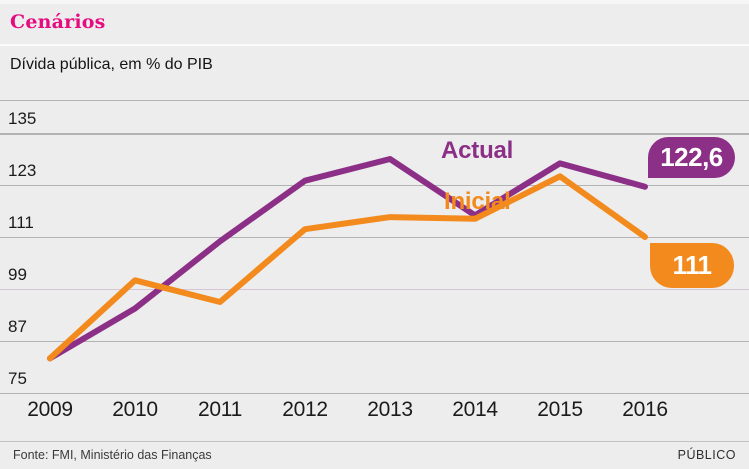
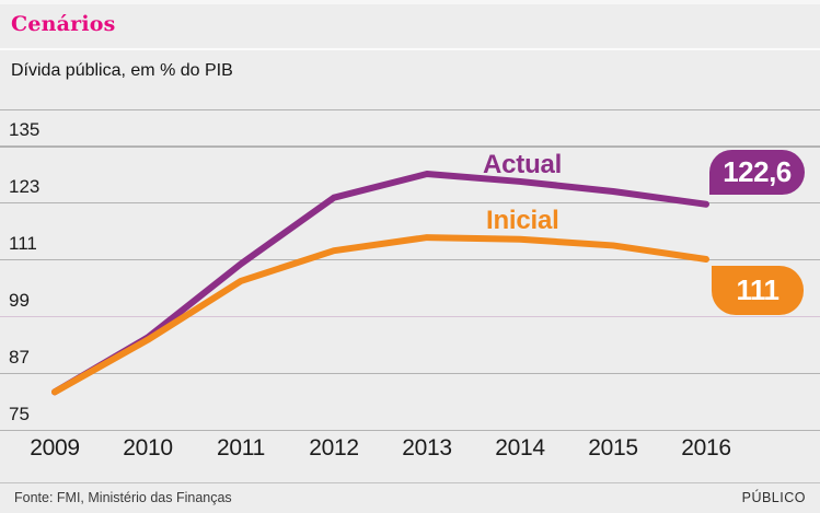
Inicial/2010: 101 -> 94
Inicial/2011: 96 -> 106
Actual/2014: 116 -> 127
Actual/2015: 128 -> 125
Inicial/2015: 125 -> 114
